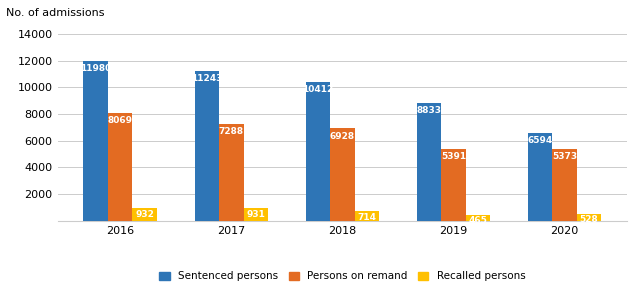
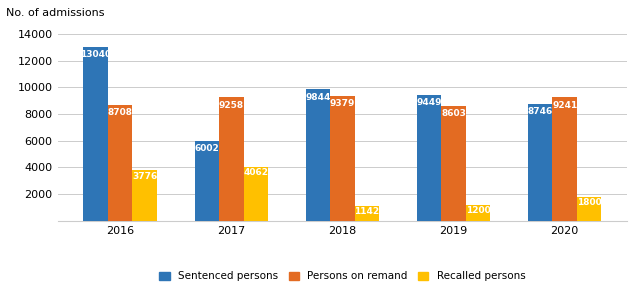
Sentenced persons/2016: 11980 -> 13040
Persons on remand/2016: 8069 -> 8708
Recalled persons/2016: 932 -> 3776
Sentenced persons/2017: 11243 -> 6002
Persons on remand/2017: 7288 -> 9258
Recalled persons/2017: 931 -> 4062
Sentenced persons/2018: 10412 -> 9844
Persons on remand/2018: 6928 -> 9379
Recalled persons/2018: 714 -> 1142
Sentenced persons/2019: 8833 -> 9449
Persons on remand/2019: 5391 -> 8603
Recalled persons/2019: 500 -> 1200
Sentenced persons/2020: 6594 -> 8746
Persons on remand/2020: 5373 -> 9241
Recalled persons/2020: 500 -> 1800
